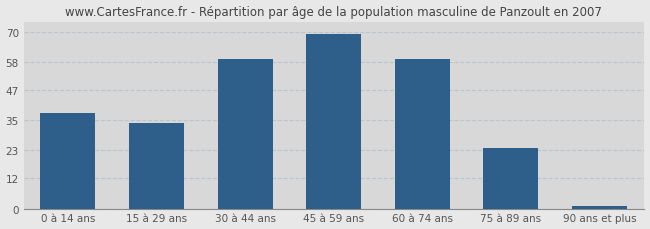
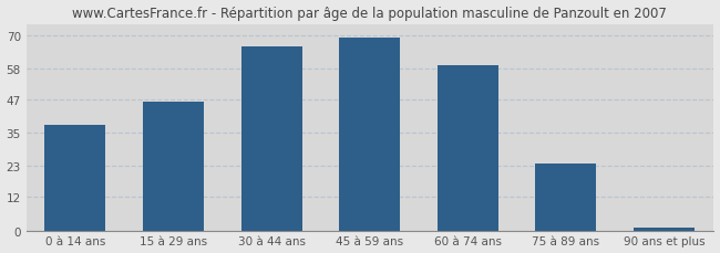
15 à 29 ans: 34 -> 46
30 à 44 ans: 59 -> 66
